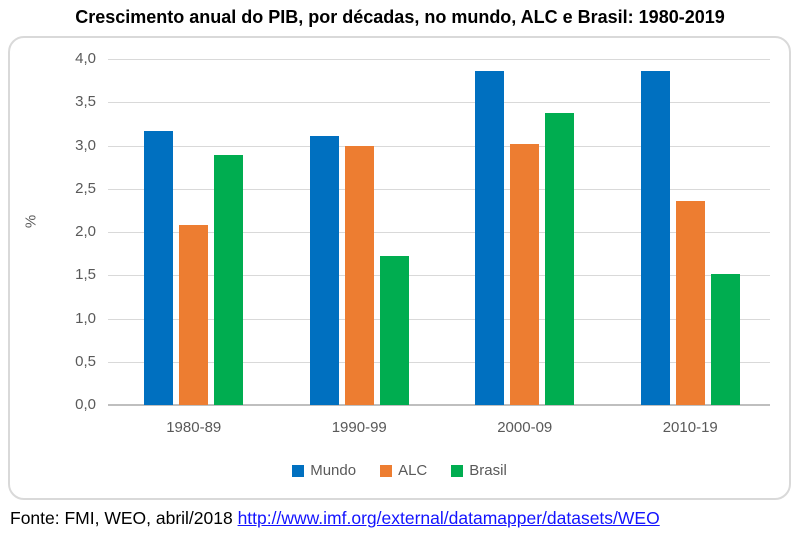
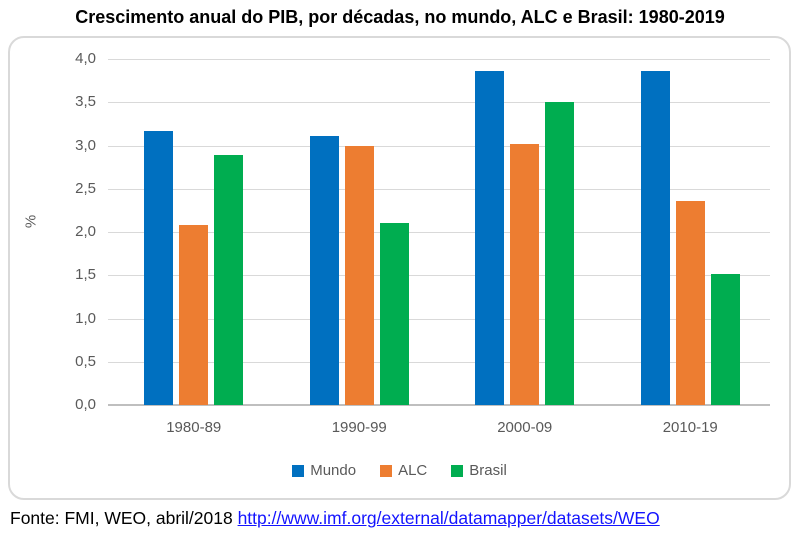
Brasil/1990-99: 1,7 -> 2,1
Brasil/2000-09: 3,4 -> 3,5
